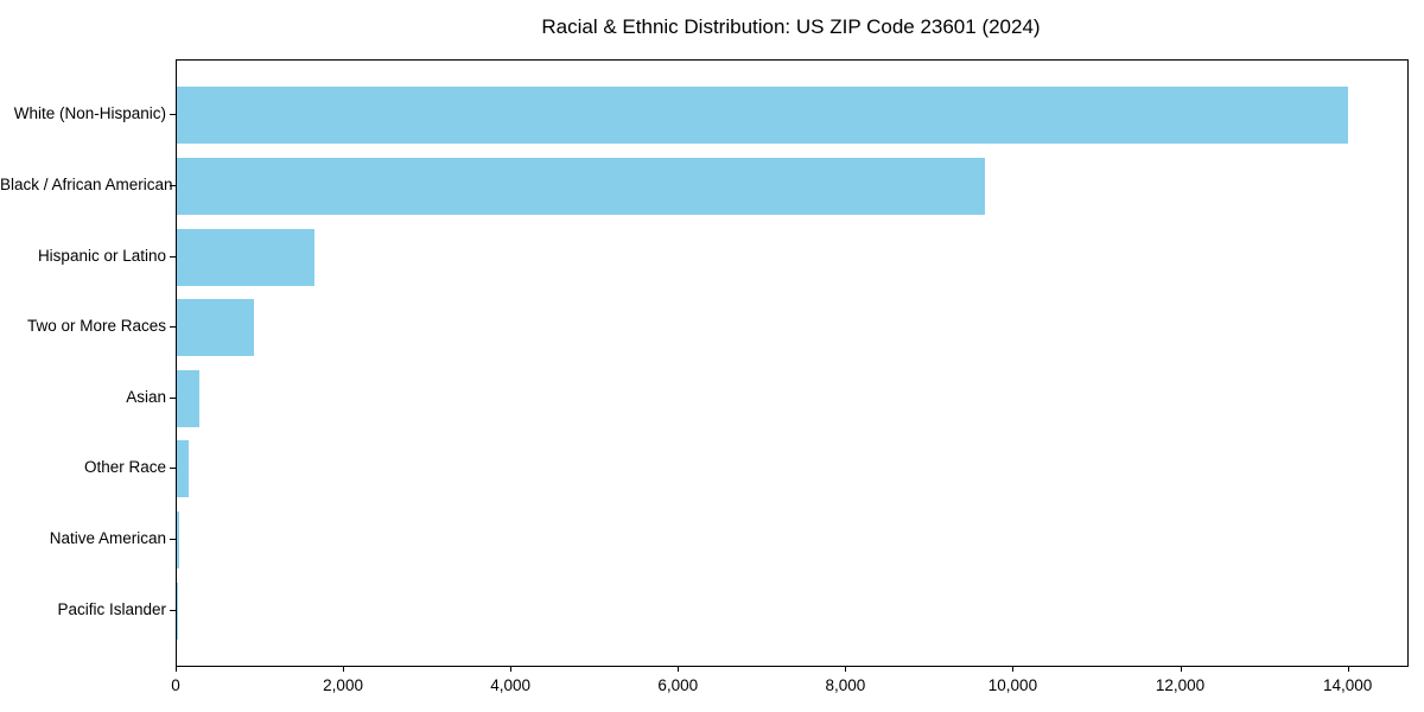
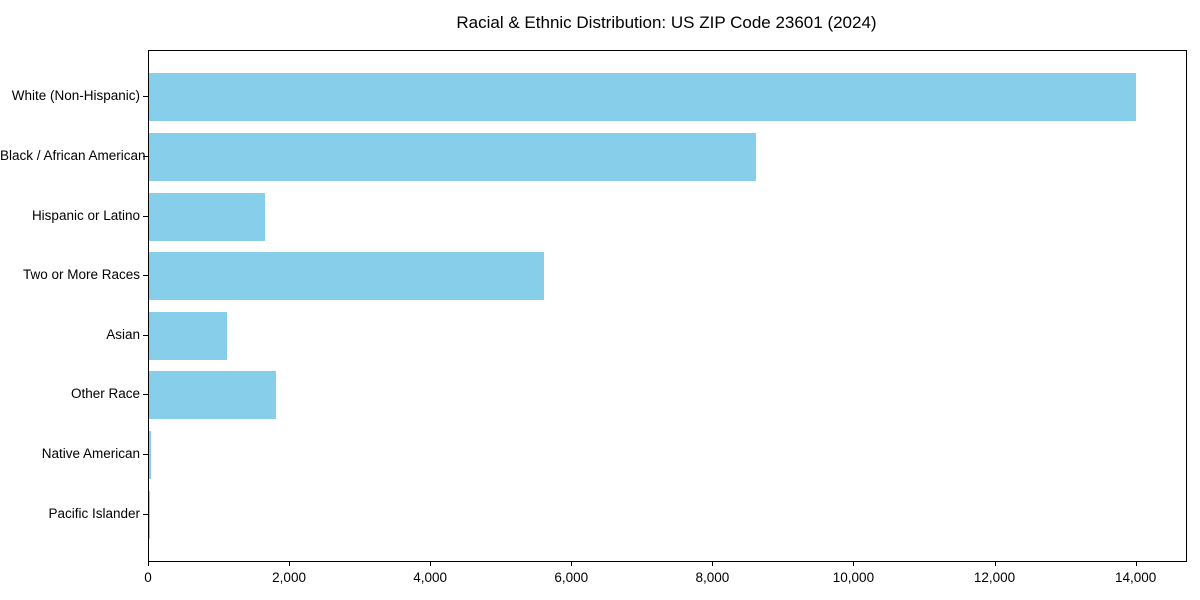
Black / African American: 9700 -> 8600
Two or More Races: 900 -> 5600
Asian: 300 -> 1100
Other Race: 100 -> 1800
